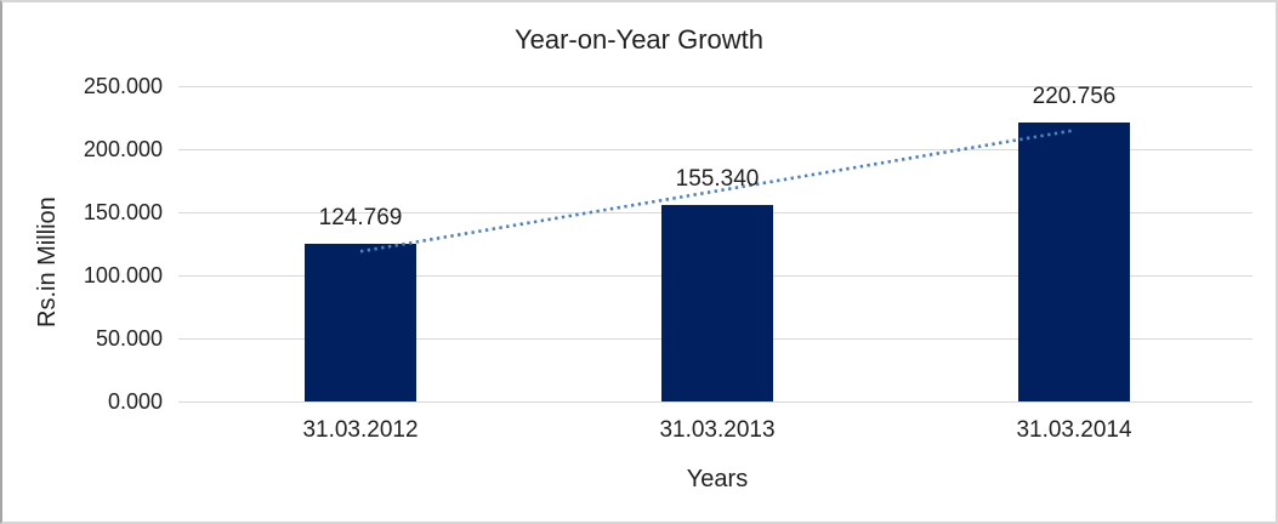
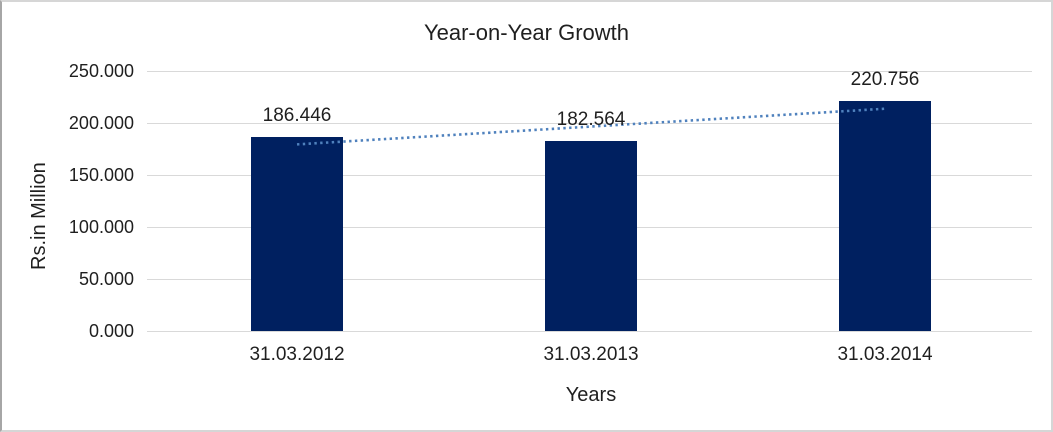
31.03.2012: 124.769 -> 186.446
31.03.2013: 155.340 -> 182.564
